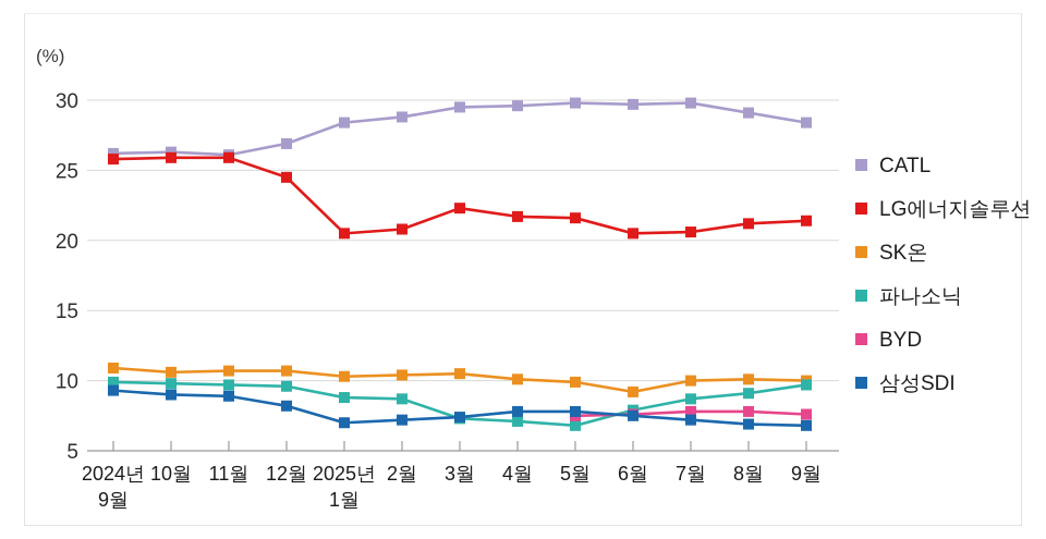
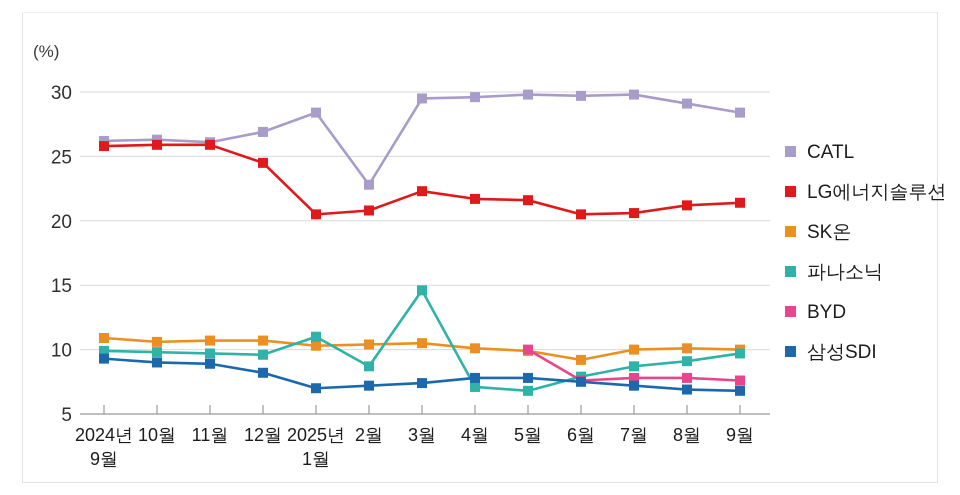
파나소닉/2025년 1월: 8.8 -> 11.0
CATL/2월: 28.8 -> 22.8
파나소닉/3월: 7.3 -> 14.6
BYD/5월: 7.5 -> 10.0
